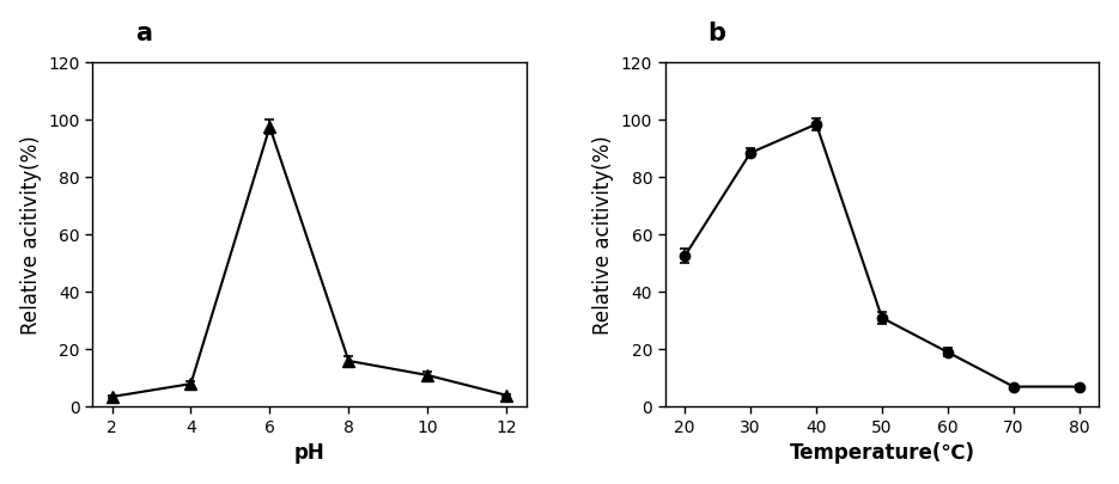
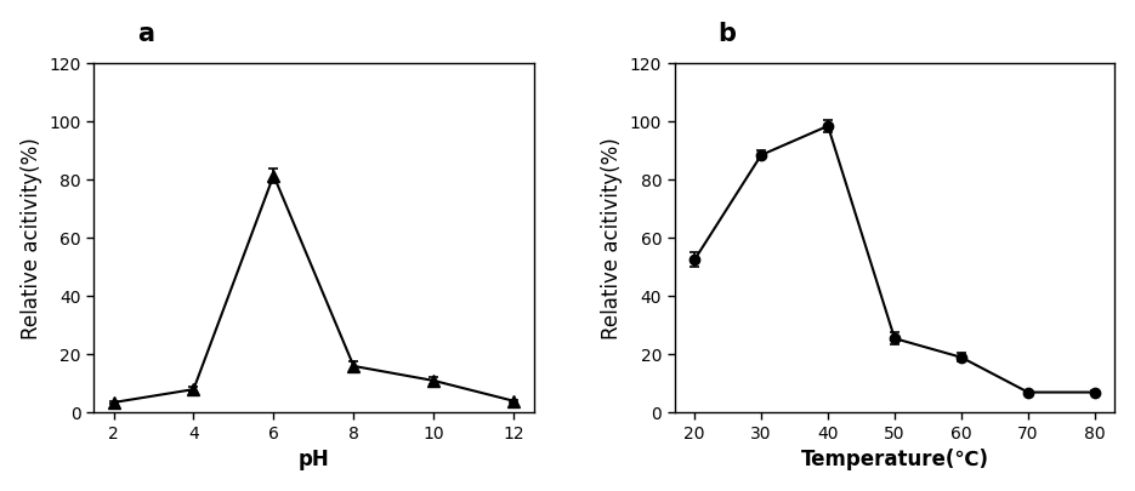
6: 97.5 -> 81.5
50: 31.0 -> 25.5
